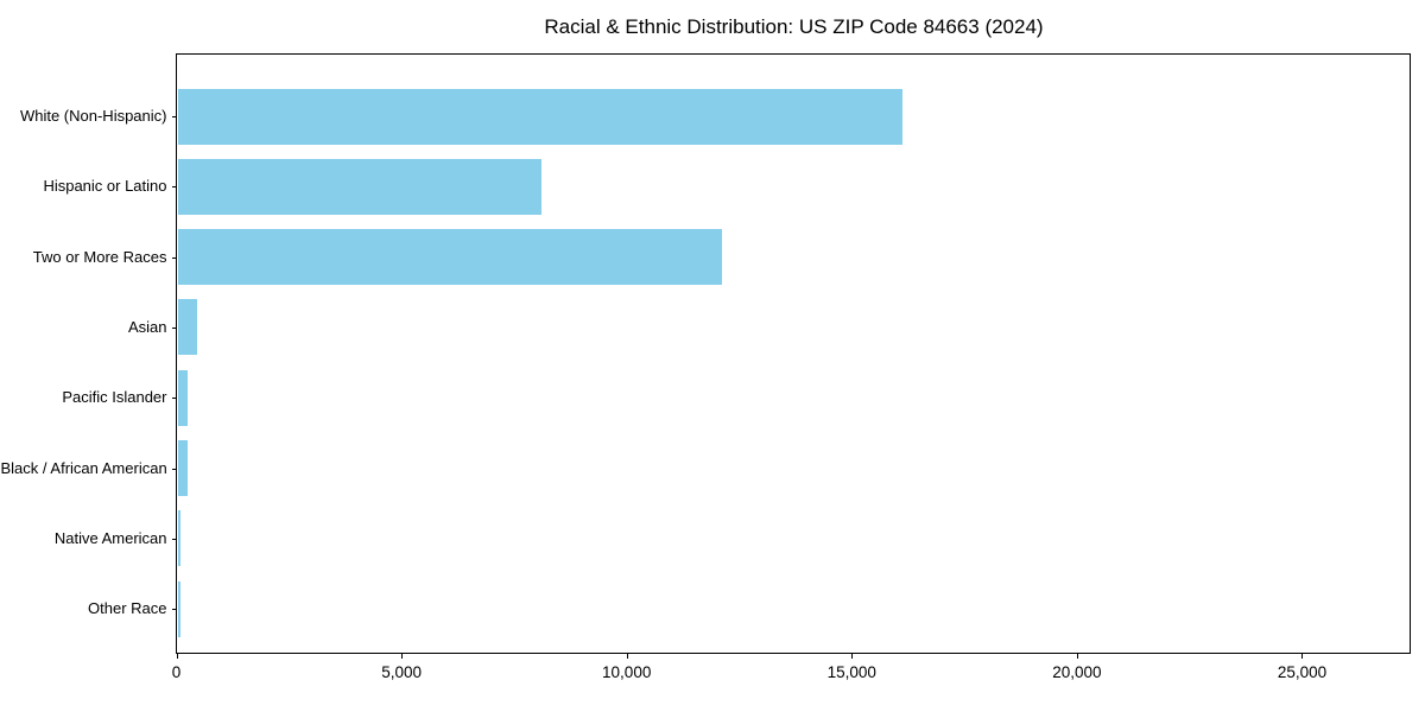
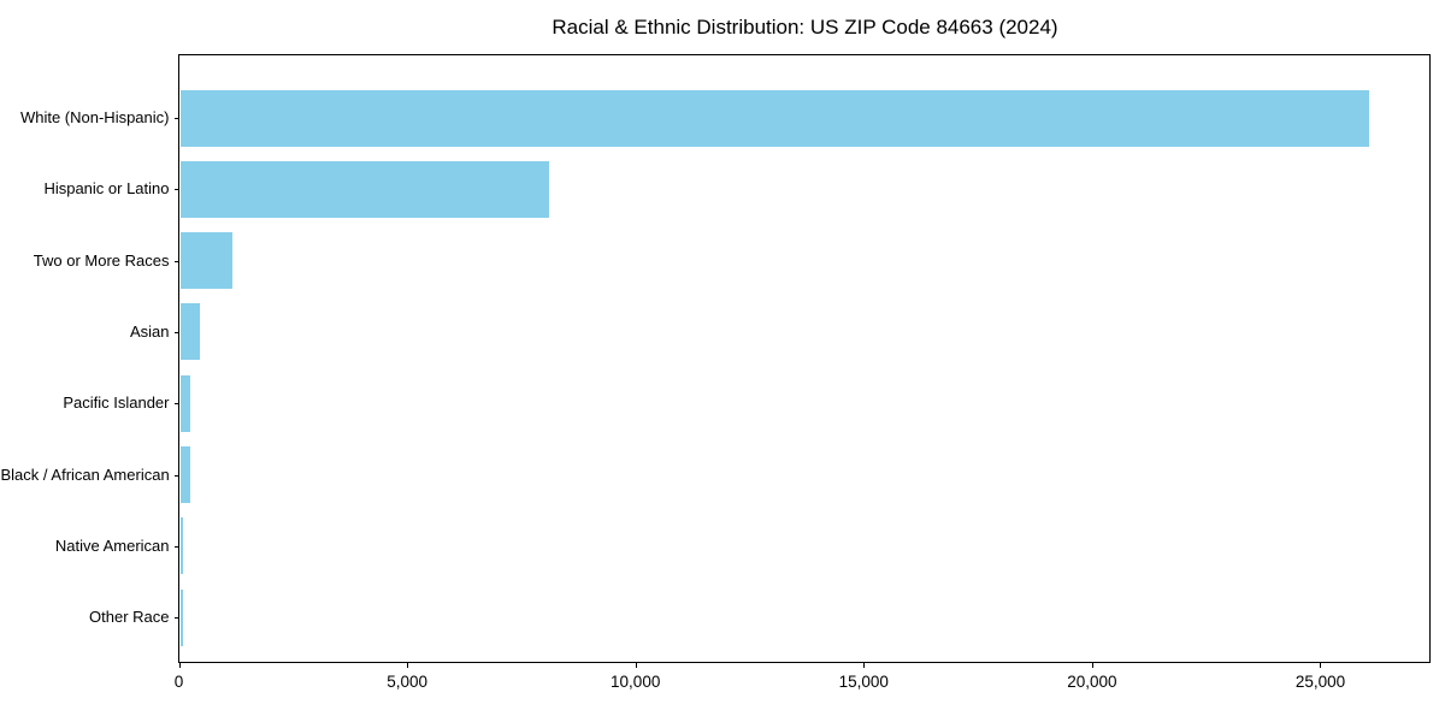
White (Non-Hispanic): 16100 -> 26000
Two or More Races: 12100 -> 1200
